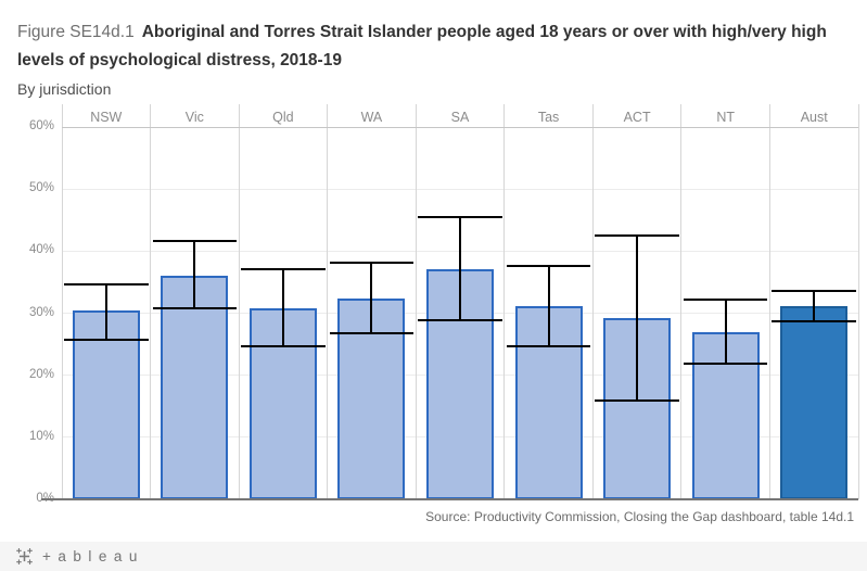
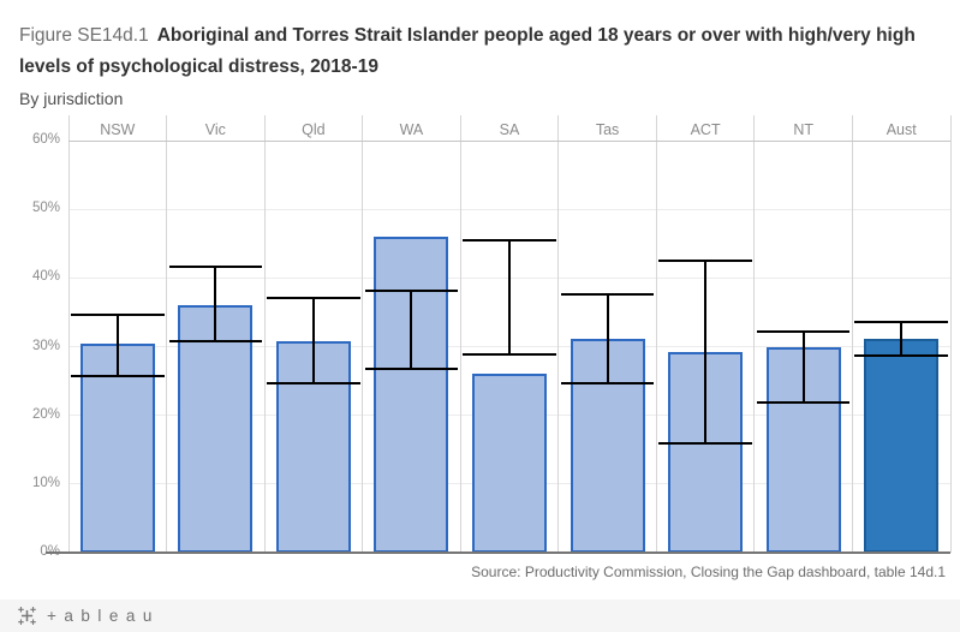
WA: 32% -> 46%
SA: 37% -> 26%
NT: 27% -> 30%
